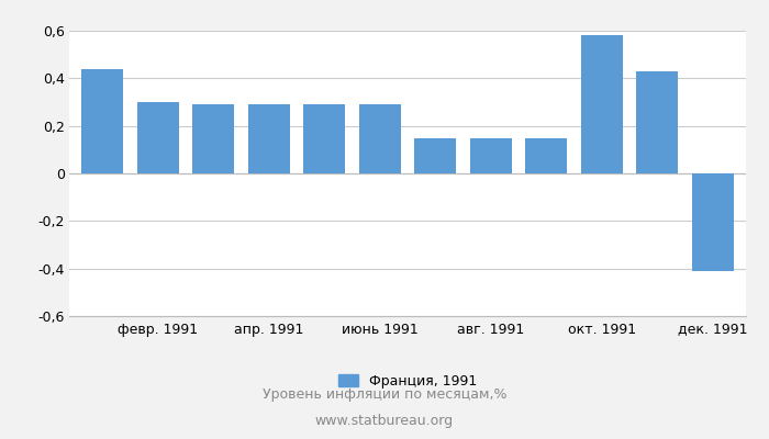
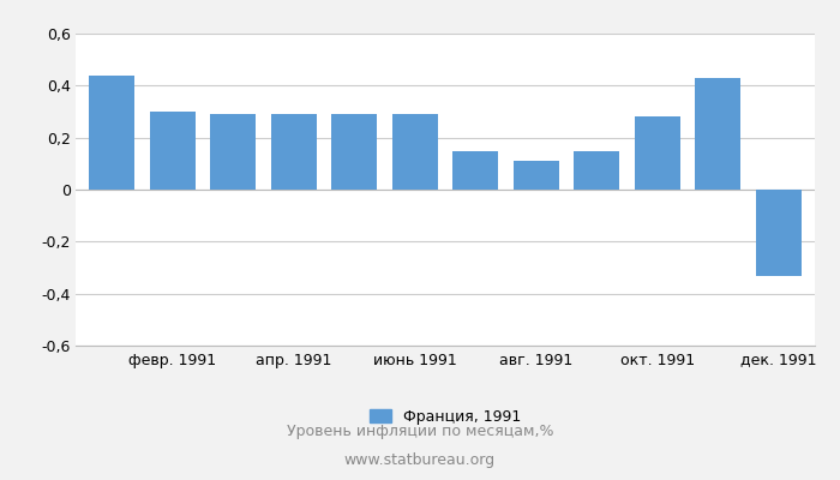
авг. 1991: 0,15 -> 0,11
окт. 1991: 0,58 -> 0,28
дек. 1991: -0,41 -> -0,33
